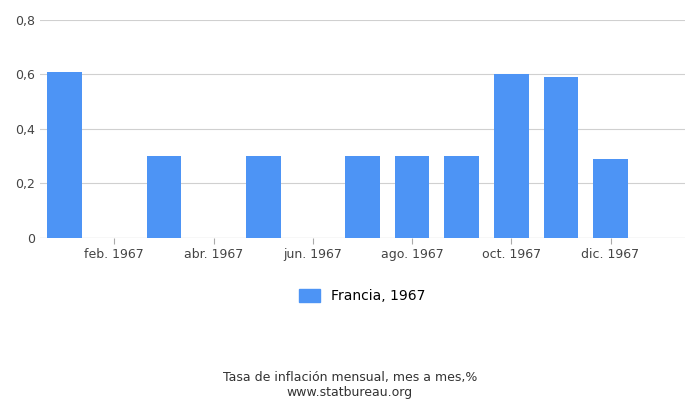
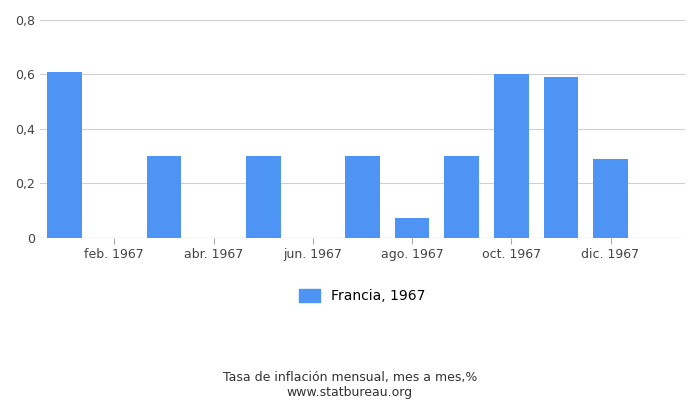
ago. 1967: 0,30 -> 0,07
